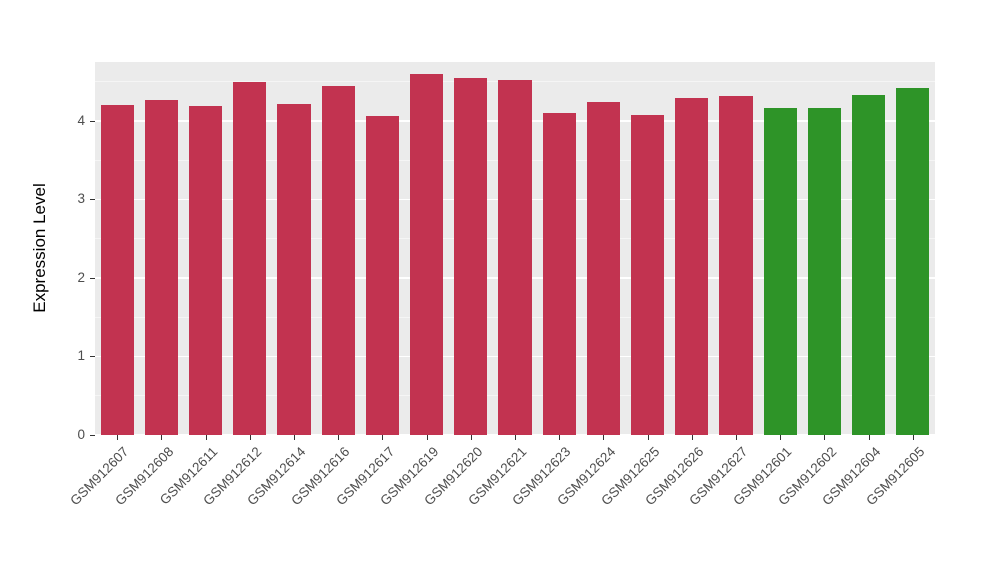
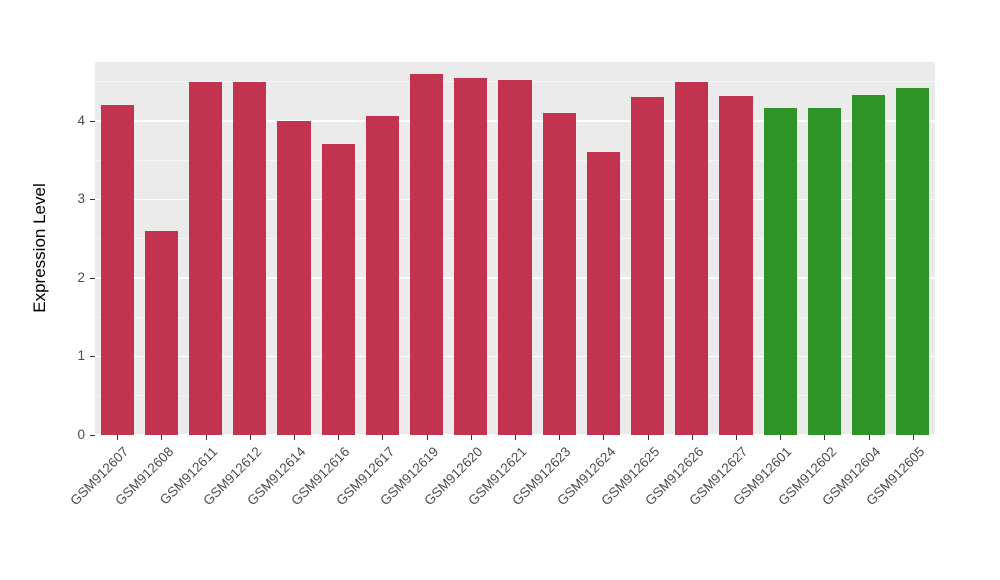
GSM912608: 4.3 -> 2.6
GSM912611: 4.2 -> 4.5
GSM912614: 4.2 -> 4.0
GSM912616: 4.4 -> 3.7
GSM912624: 4.2 -> 3.6
GSM912625: 4.1 -> 4.3
GSM912626: 4.3 -> 4.5
